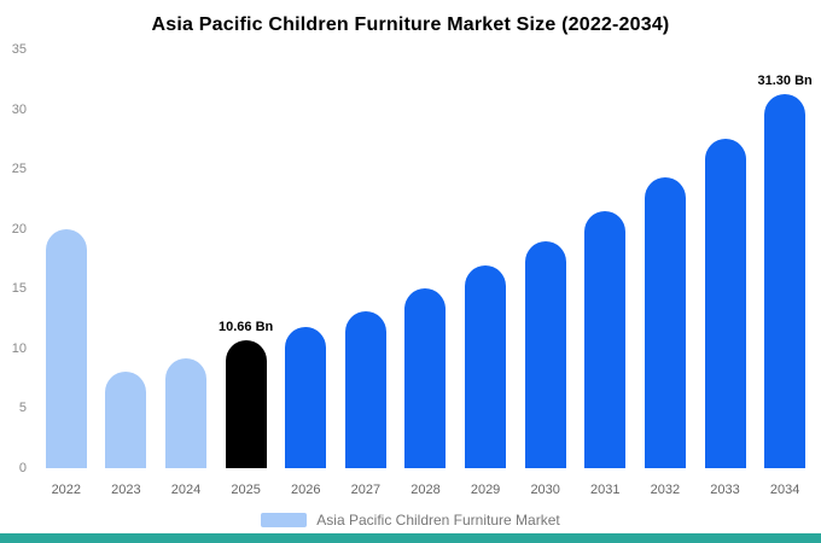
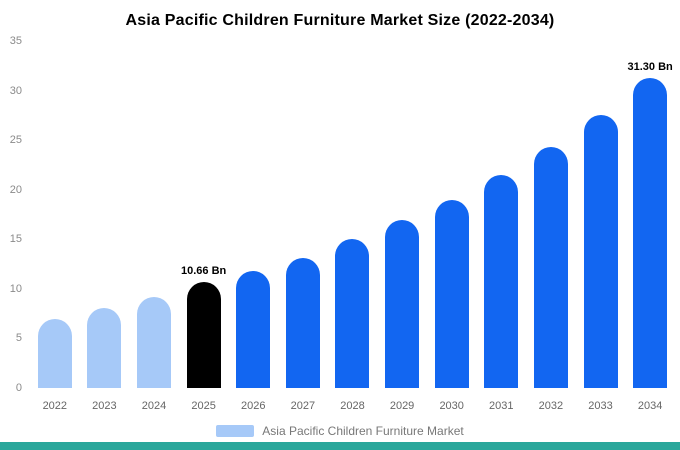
2022: 20 -> 7
